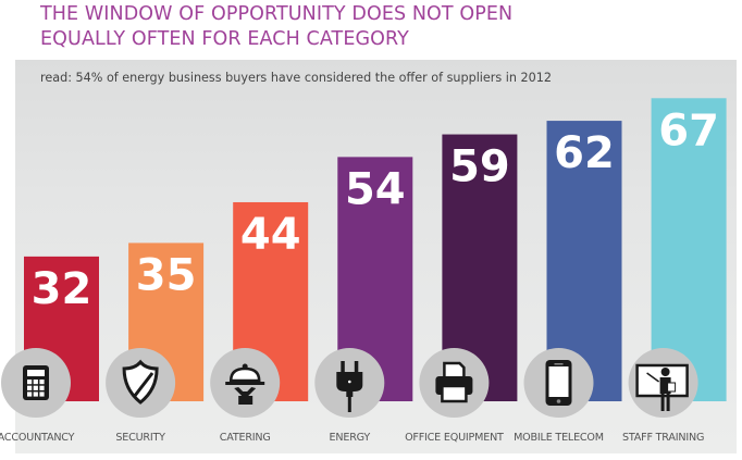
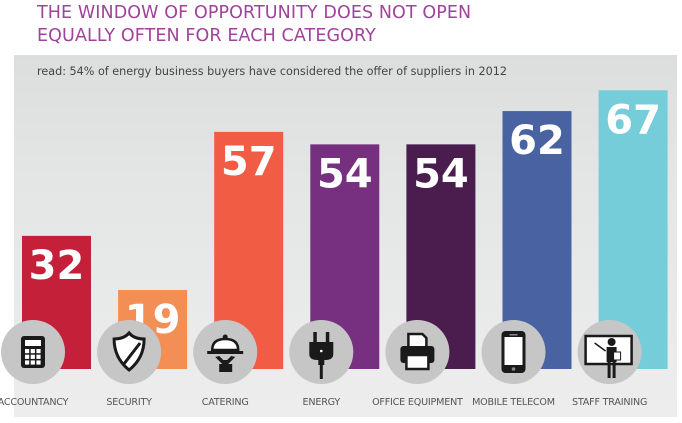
SECURITY: 35 -> 19
CATERING: 44 -> 57
OFFICE EQUIPMENT: 59 -> 54
